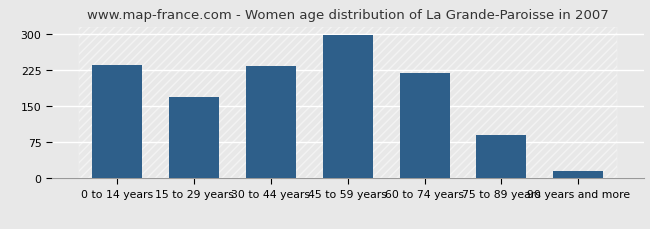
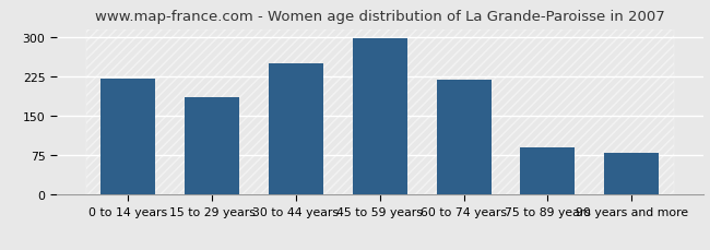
0 to 14 years: 235 -> 220
15 to 29 years: 168 -> 185
30 to 44 years: 233 -> 250
90 years and more: 15 -> 80
